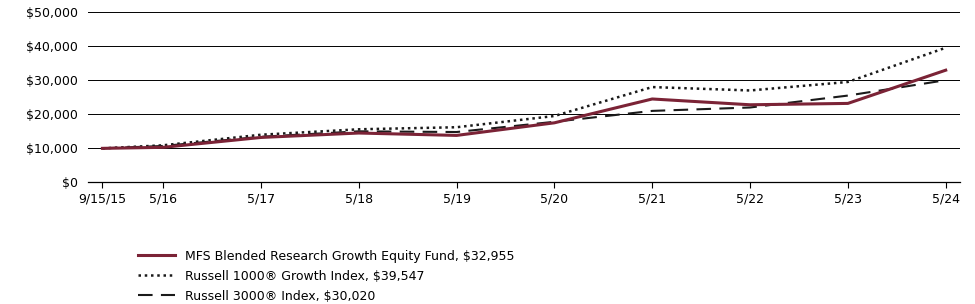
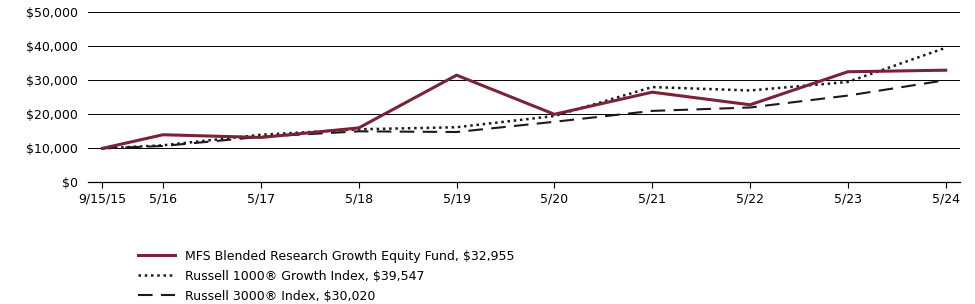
MFS Blended Research Growth Equity Fund, $32,955/5/16: $10,300 -> $14,000
MFS Blended Research Growth Equity Fund, $32,955/5/18: $14,500 -> $16,000
MFS Blended Research Growth Equity Fund, $32,955/5/19: $13,800 -> $31,500
MFS Blended Research Growth Equity Fund, $32,955/5/20: $17,500 -> $20,000
MFS Blended Research Growth Equity Fund, $32,955/5/21: $24,500 -> $26,500
MFS Blended Research Growth Equity Fund, $32,955/5/23: $23,200 -> $32,500
